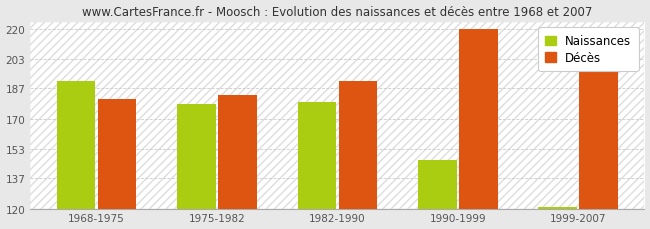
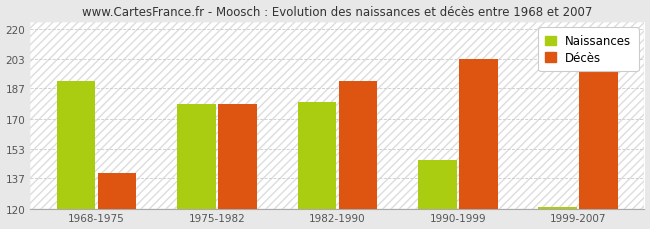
Décès/1968-1975: 181 -> 140
Décès/1975-1982: 183 -> 178
Décès/1990-1999: 220 -> 203
